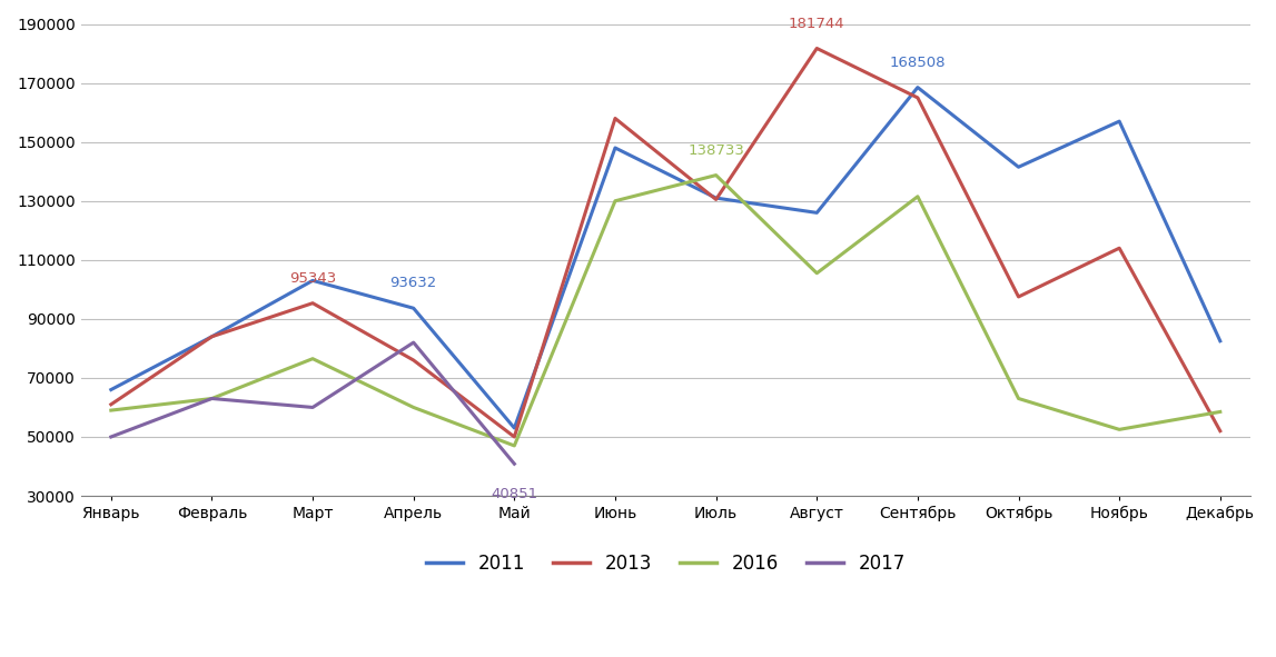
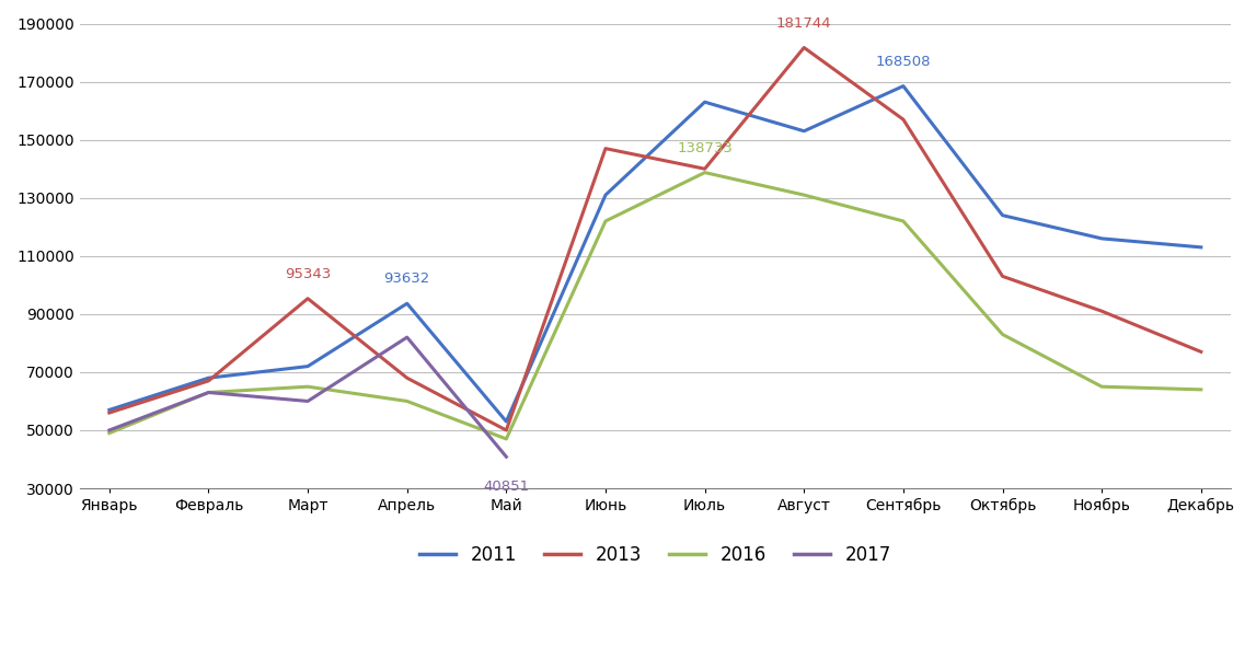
2011/Январь: 66000 -> 57000
2013/Январь: 61000 -> 56000
2016/Январь: 59000 -> 49000
2011/Февраль: 84000 -> 68000
2013/Февраль: 84000 -> 67000
2011/Март: 103000 -> 72000
2016/Март: 76500 -> 65000
2013/Апрель: 76000 -> 68000
2011/Июнь: 148000 -> 131000
2013/Июнь: 158000 -> 147000
2016/Июнь: 130000 -> 122000
2011/Июль: 131000 -> 163000
2013/Июль: 130500 -> 140000
2011/Август: 126000 -> 153000
2016/Август: 105500 -> 131000
2013/Сентябрь: 165000 -> 157000
2016/Сентябрь: 131500 -> 122000
2011/Октябрь: 141500 -> 124000
2013/Октябрь: 97500 -> 103000
2016/Октябрь: 63000 -> 83000
2011/Ноябрь: 157000 -> 116000
2013/Ноябрь: 114000 -> 91000
2016/Ноябрь: 52500 -> 65000
2011/Декабрь: 82500 -> 113000
2013/Декабрь: 52000 -> 77000
2016/Декабрь: 58500 -> 64000
